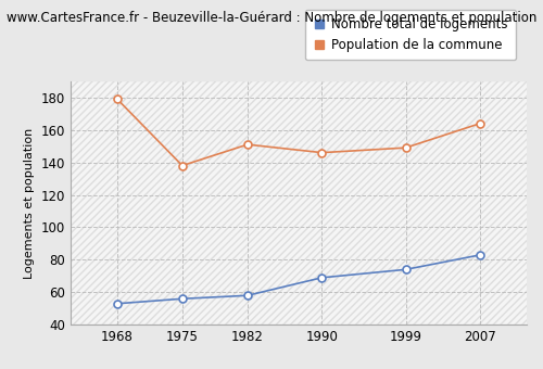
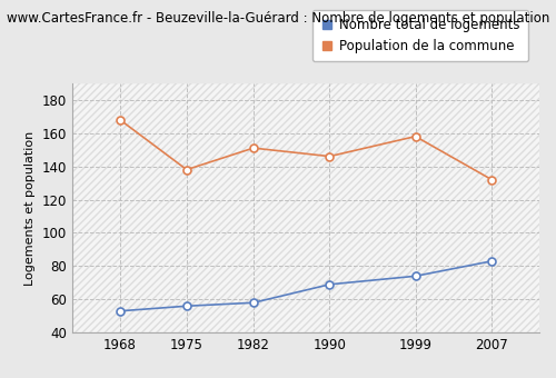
Population de la commune/1968: 179 -> 168
Population de la commune/1999: 149 -> 158
Population de la commune/2007: 164 -> 132
